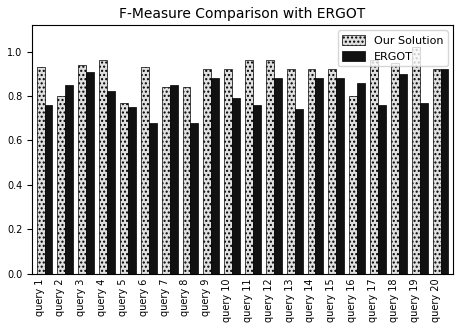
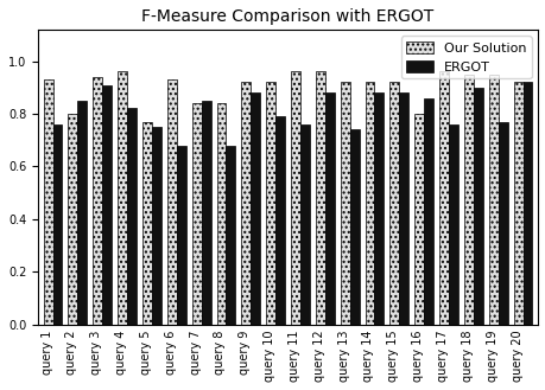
Our Solution/query 19: 1.02 -> 0.95
